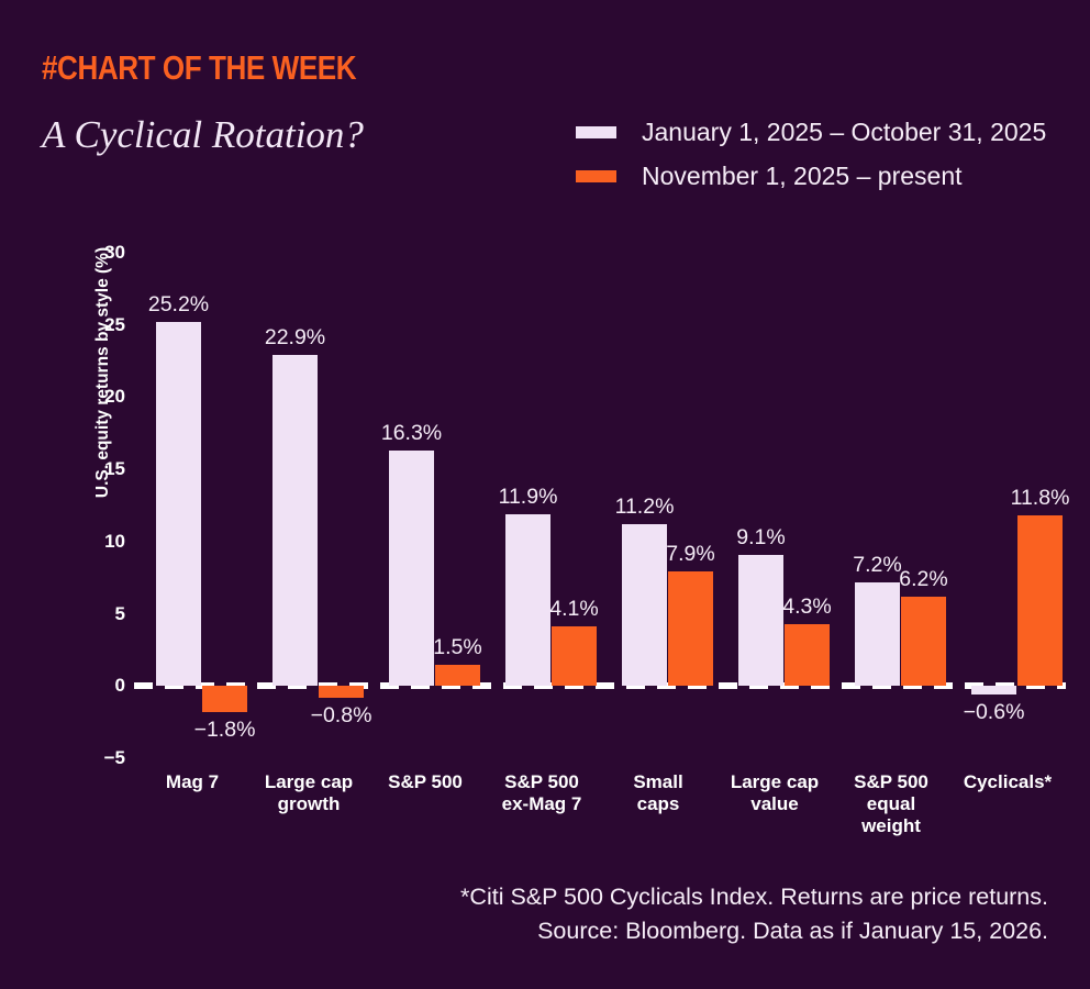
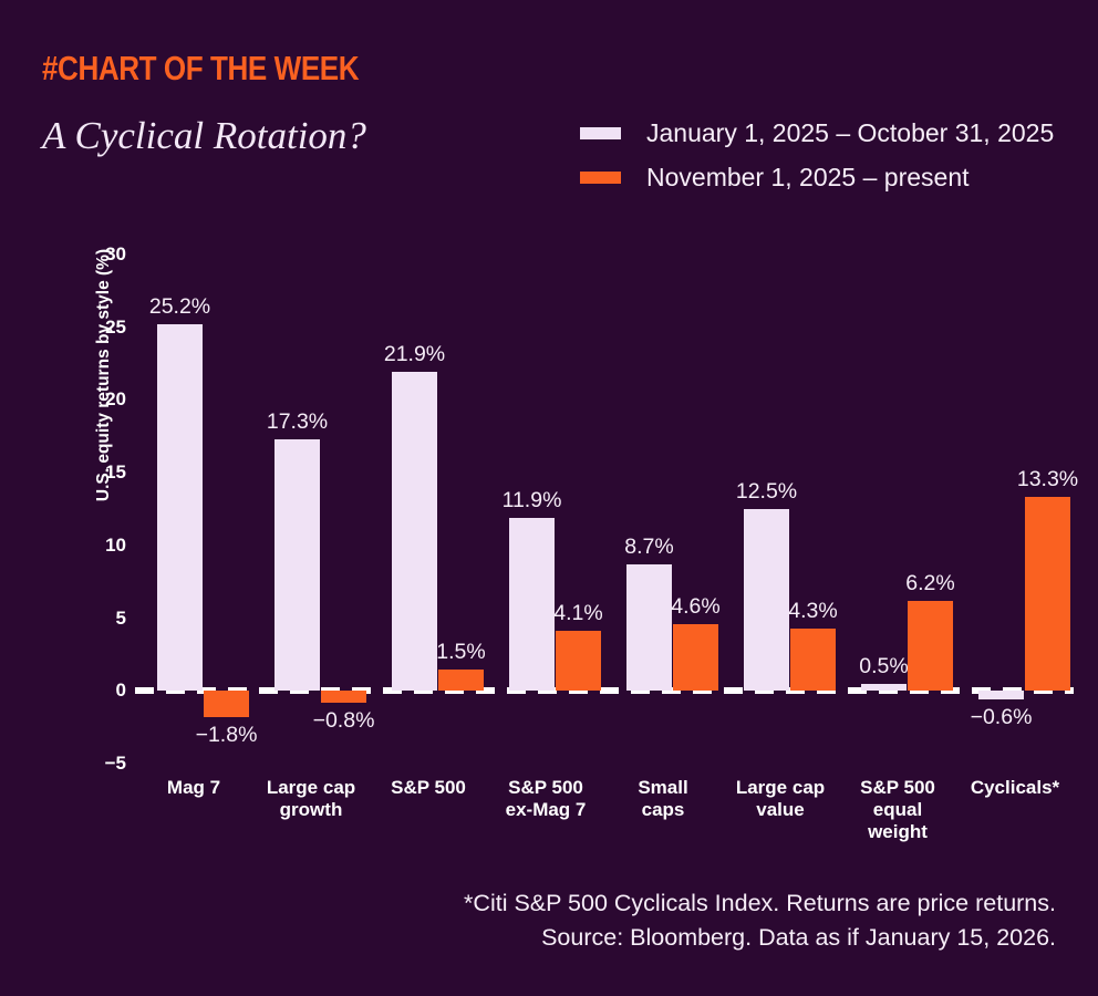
January 1, 2025 – October 31, 2025/Large cap growth: 22.9% -> 17.3%
January 1, 2025 – October 31, 2025/S&P 500: 16.3% -> 21.9%
January 1, 2025 – October 31, 2025/Small caps: 11.2% -> 8.7%
November 1, 2025 – present/Small caps: 7.9% -> 4.6%
January 1, 2025 – October 31, 2025/Large cap value: 9.1% -> 12.5%
January 1, 2025 – October 31, 2025/S&P 500 equal weight: 7.2% -> 0.5%
November 1, 2025 – present/Cyclicals*: 11.8% -> 13.3%
